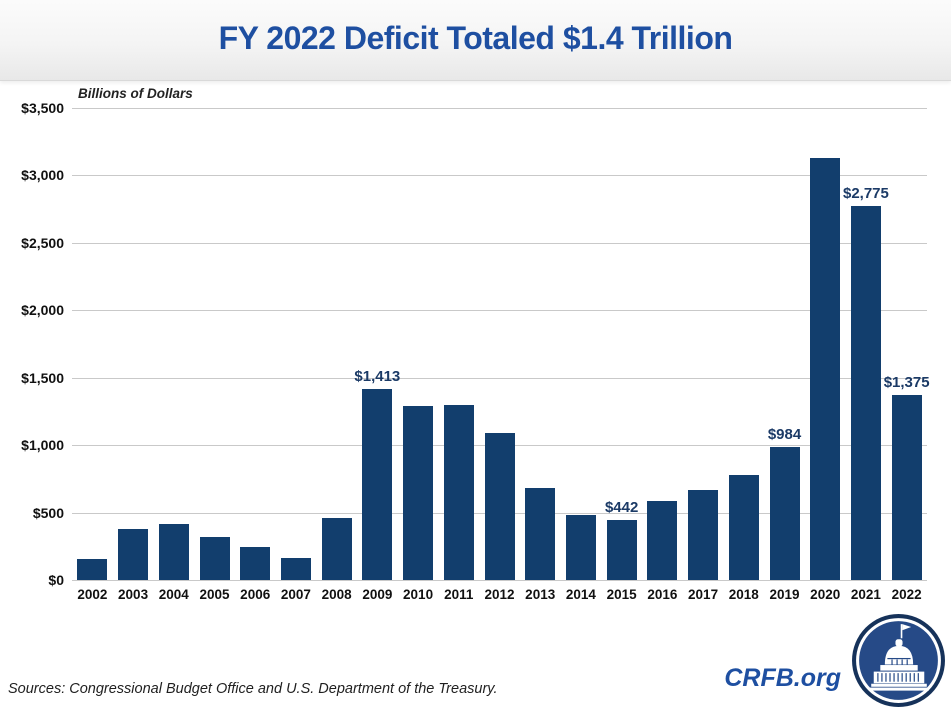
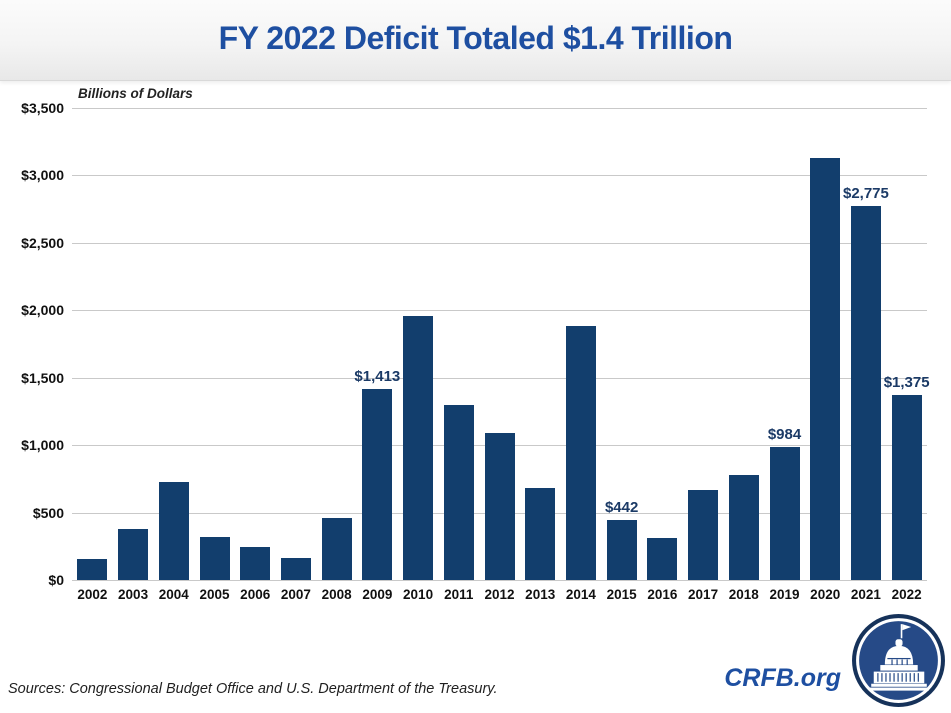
2004: $410 -> $730
2010: $1290 -> $1960
2014: $480 -> $1880
2016: $580 -> $310
